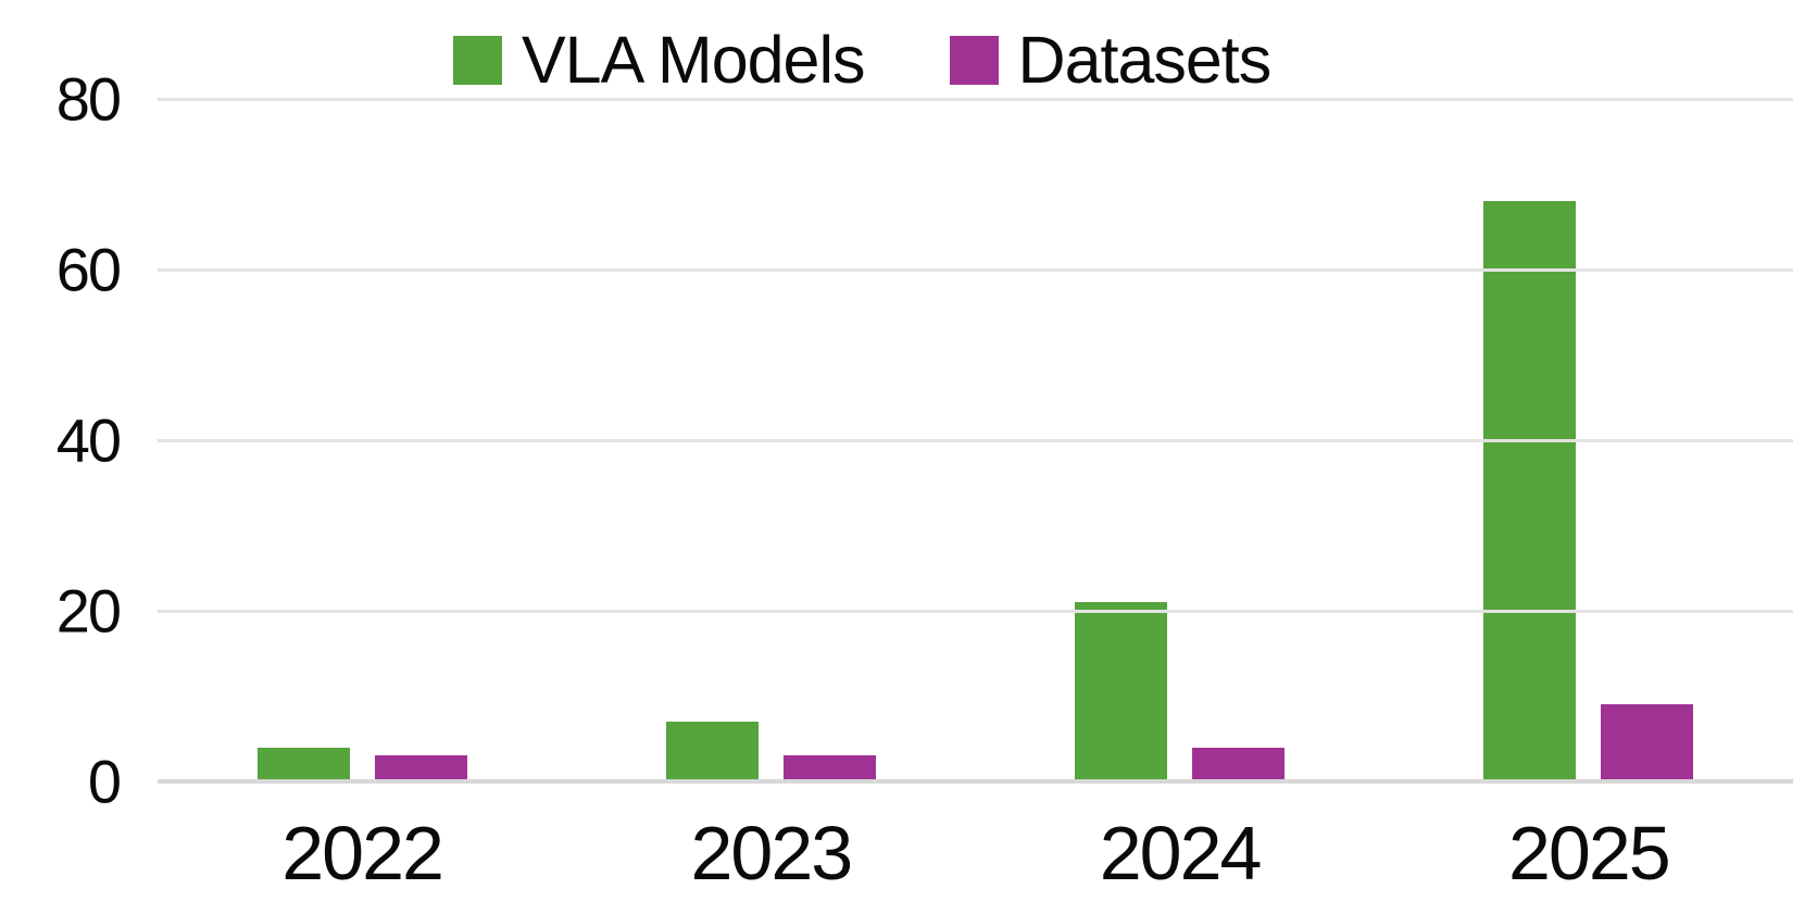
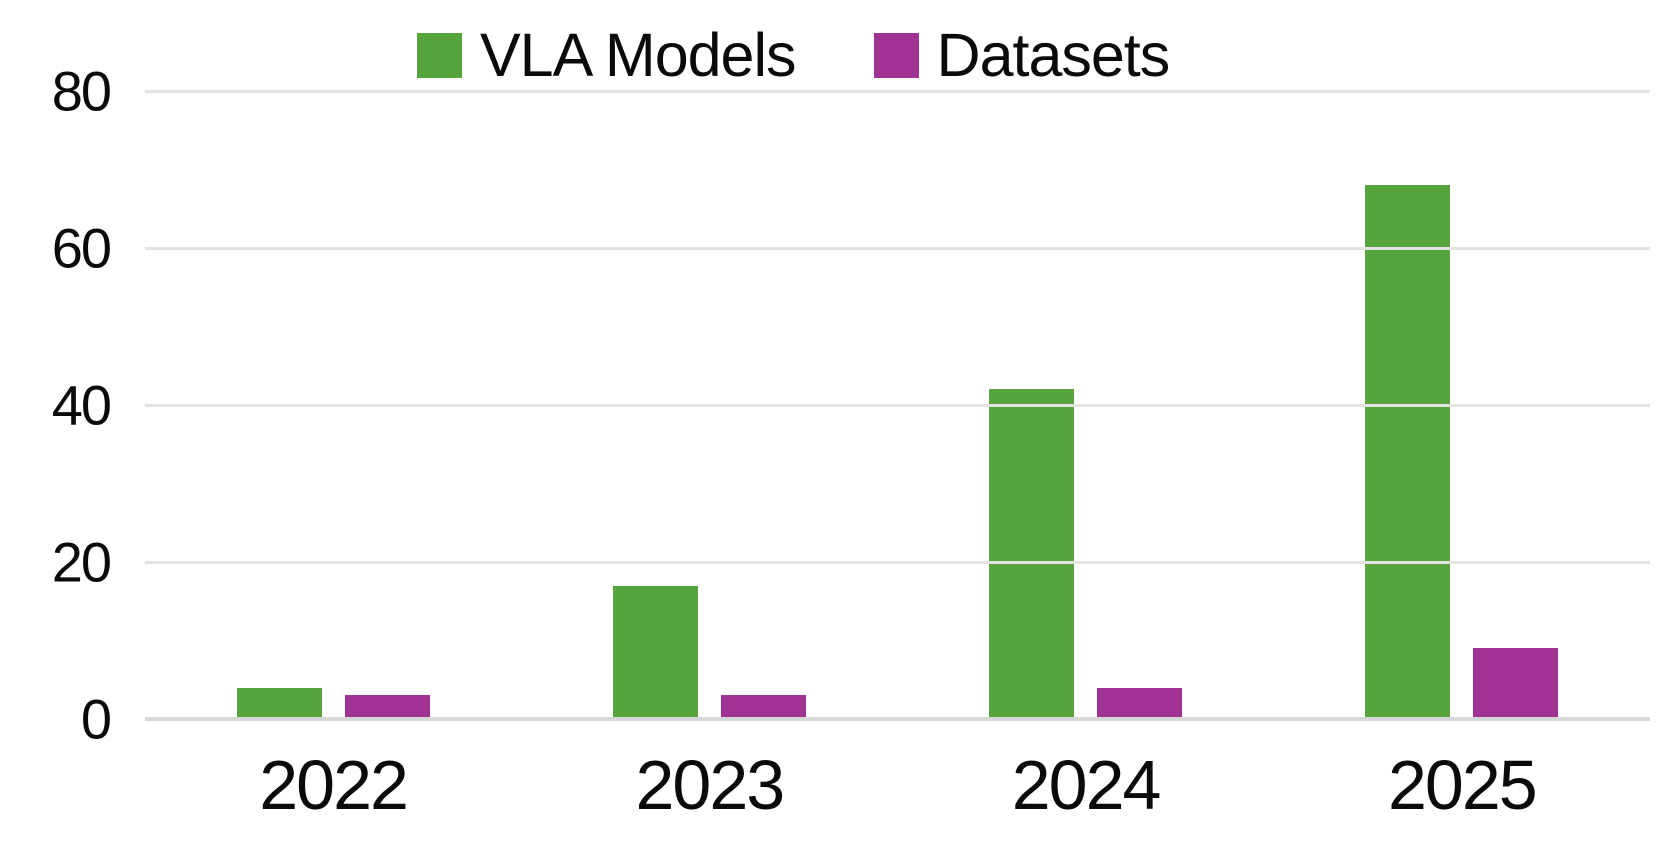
VLA Models/2023: 7 -> 17
VLA Models/2024: 21 -> 42
